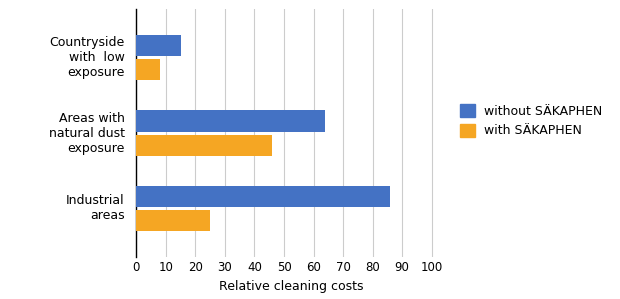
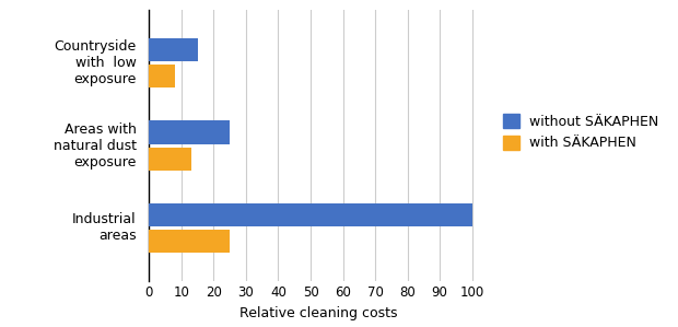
without SÄKAPHEN/Areas with natural dust exposure: 64 -> 25
with SÄKAPHEN/Areas with natural dust exposure: 46 -> 13
without SÄKAPHEN/Industrial areas: 86 -> 100
